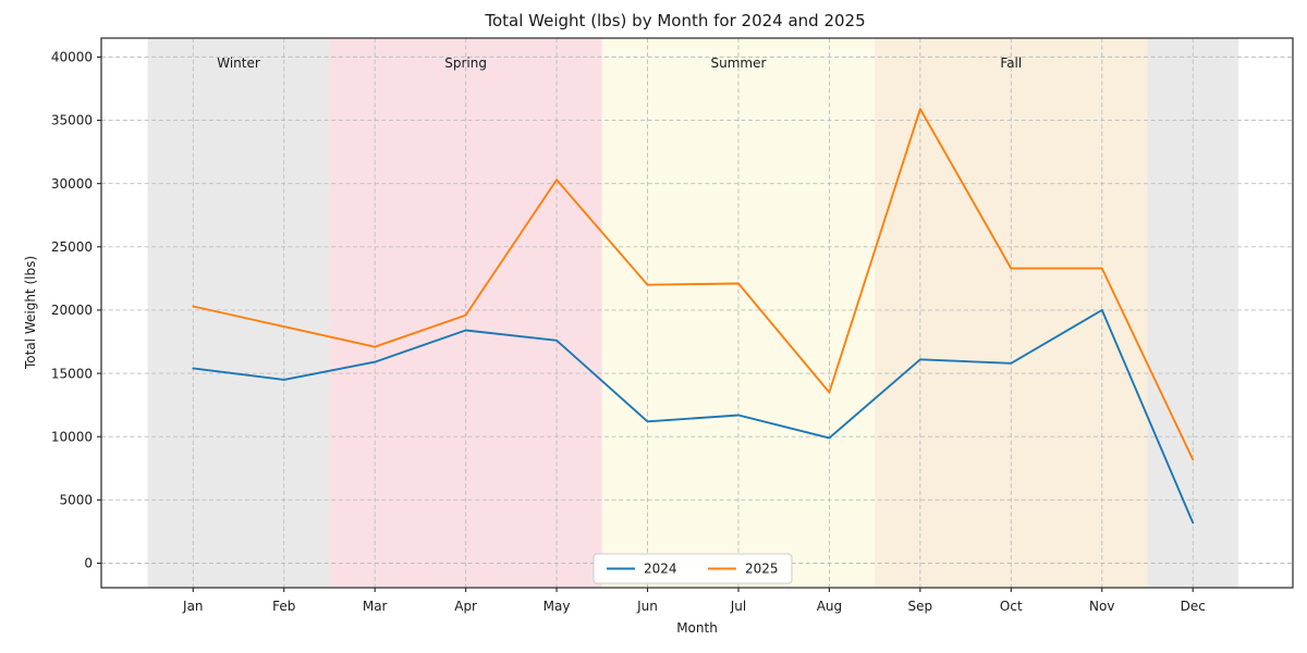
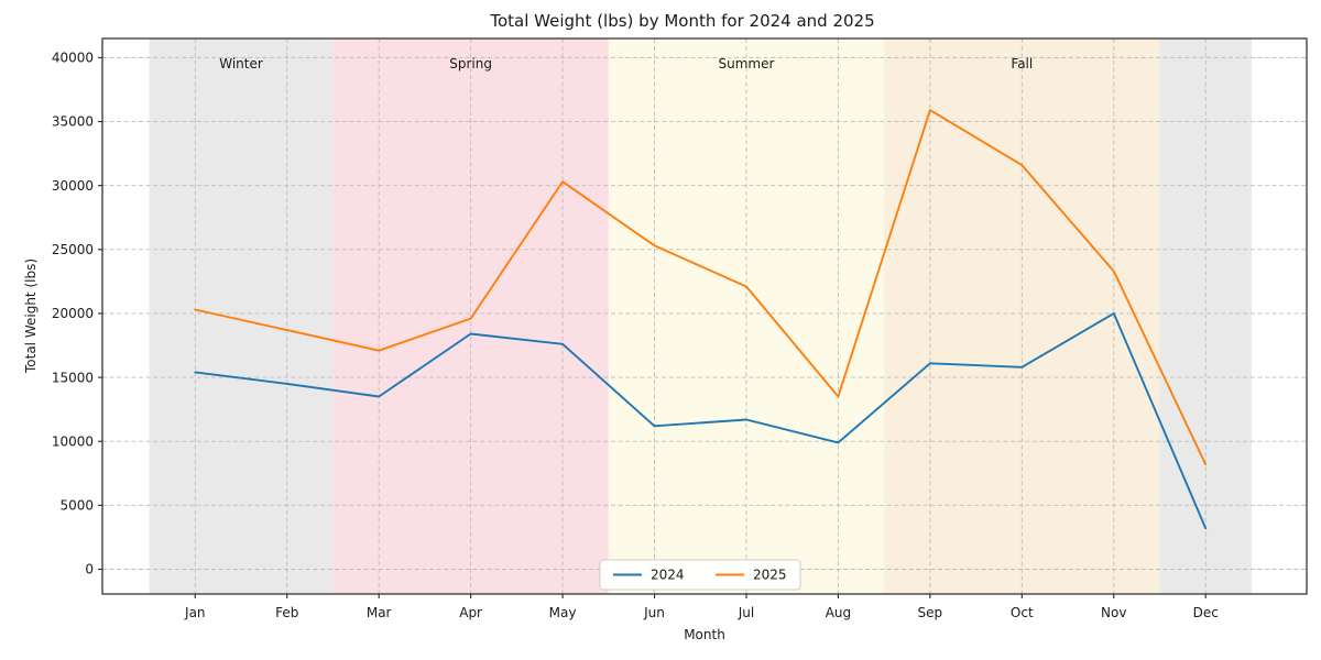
2024/Mar: 15900 -> 13500
2025/Jun: 22000 -> 25300
2025/Oct: 23300 -> 31600
